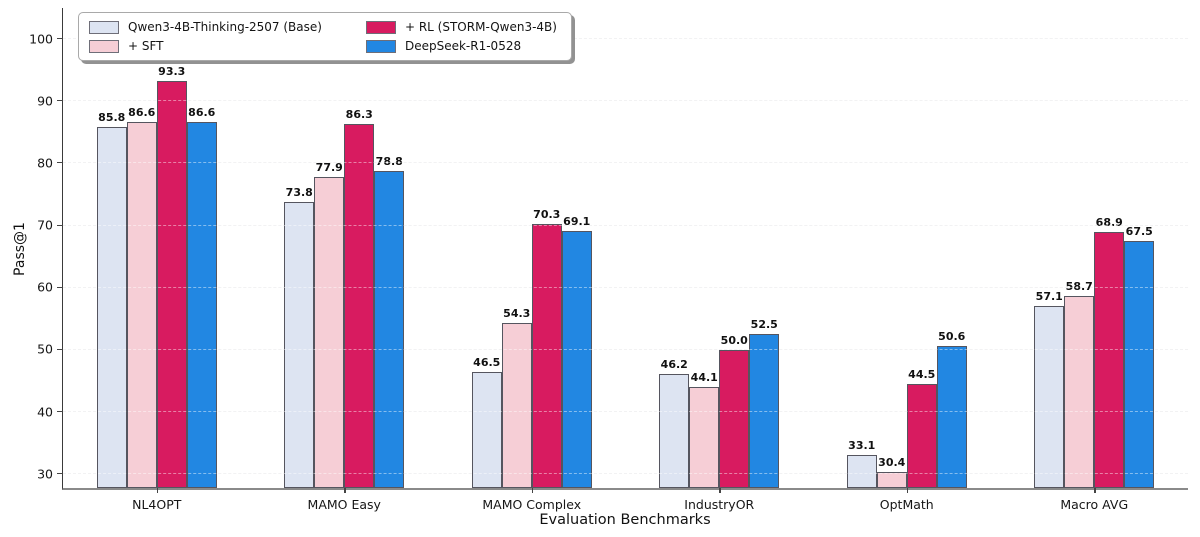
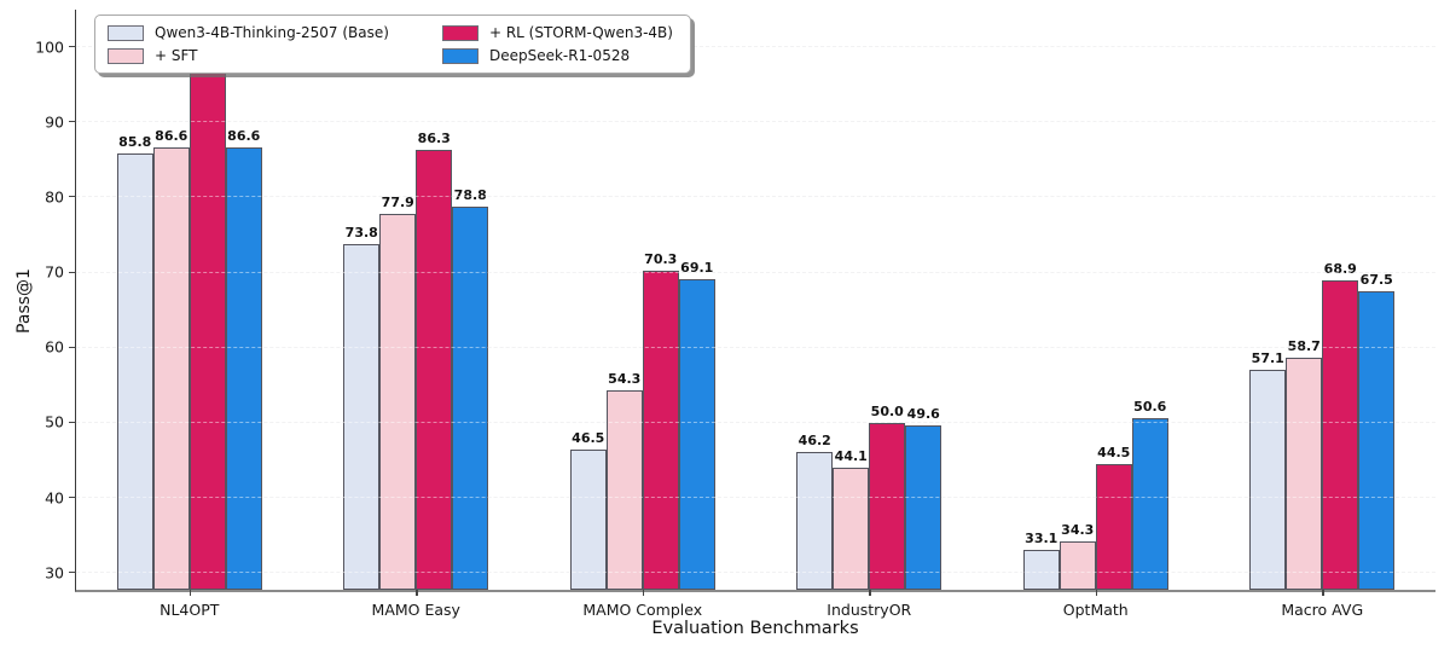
+ RL (STORM-Qwen3-4B)/NL4OPT: 93.3 -> 97.7
DeepSeek-R1-0528/IndustryOR: 52.5 -> 49.6
+ SFT/OptMath: 30.4 -> 34.3
